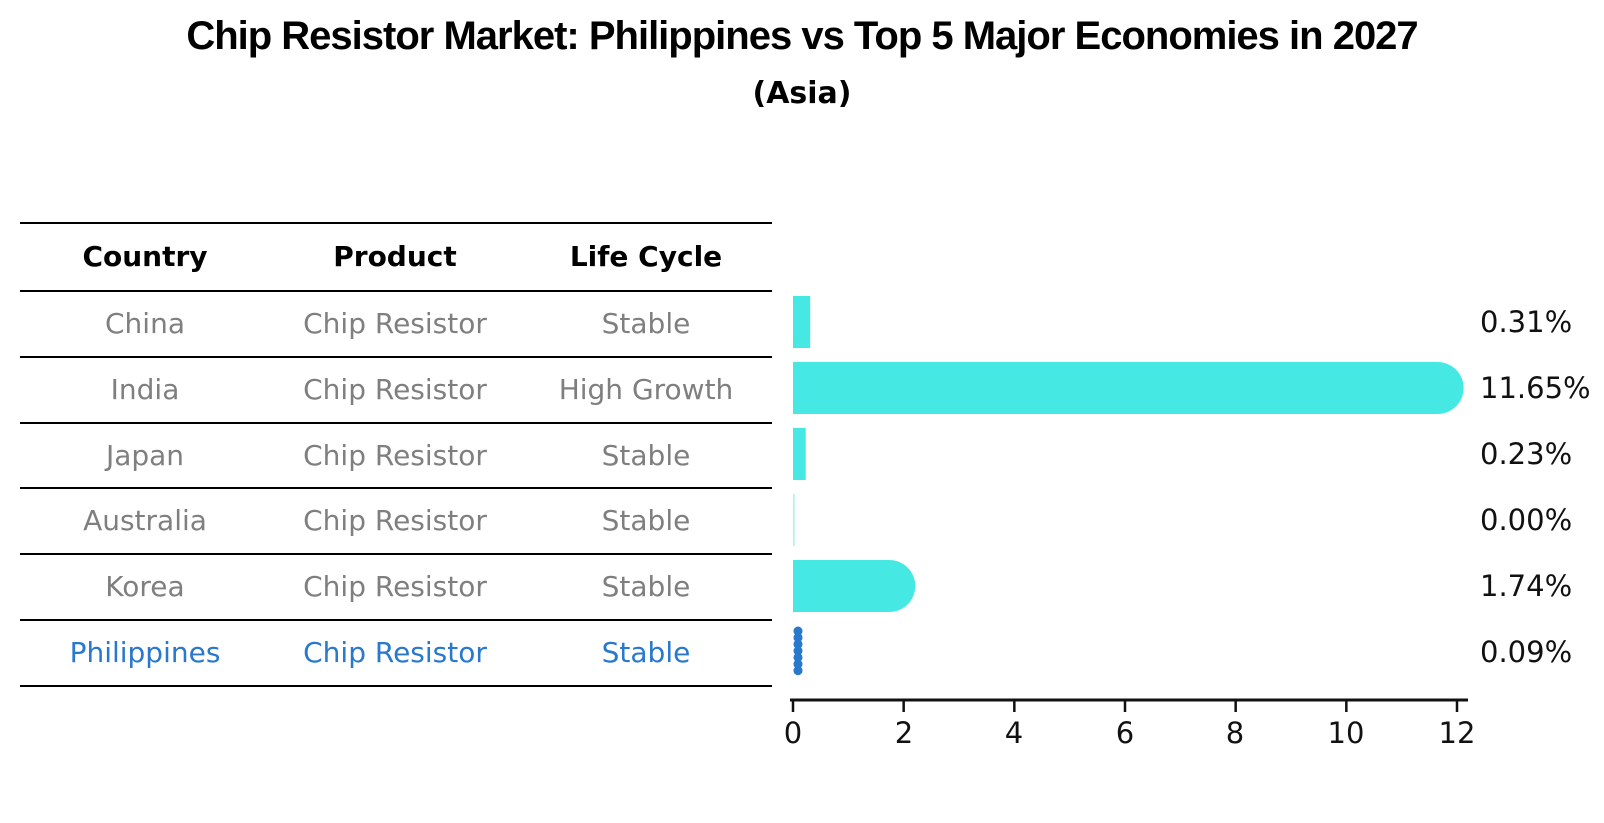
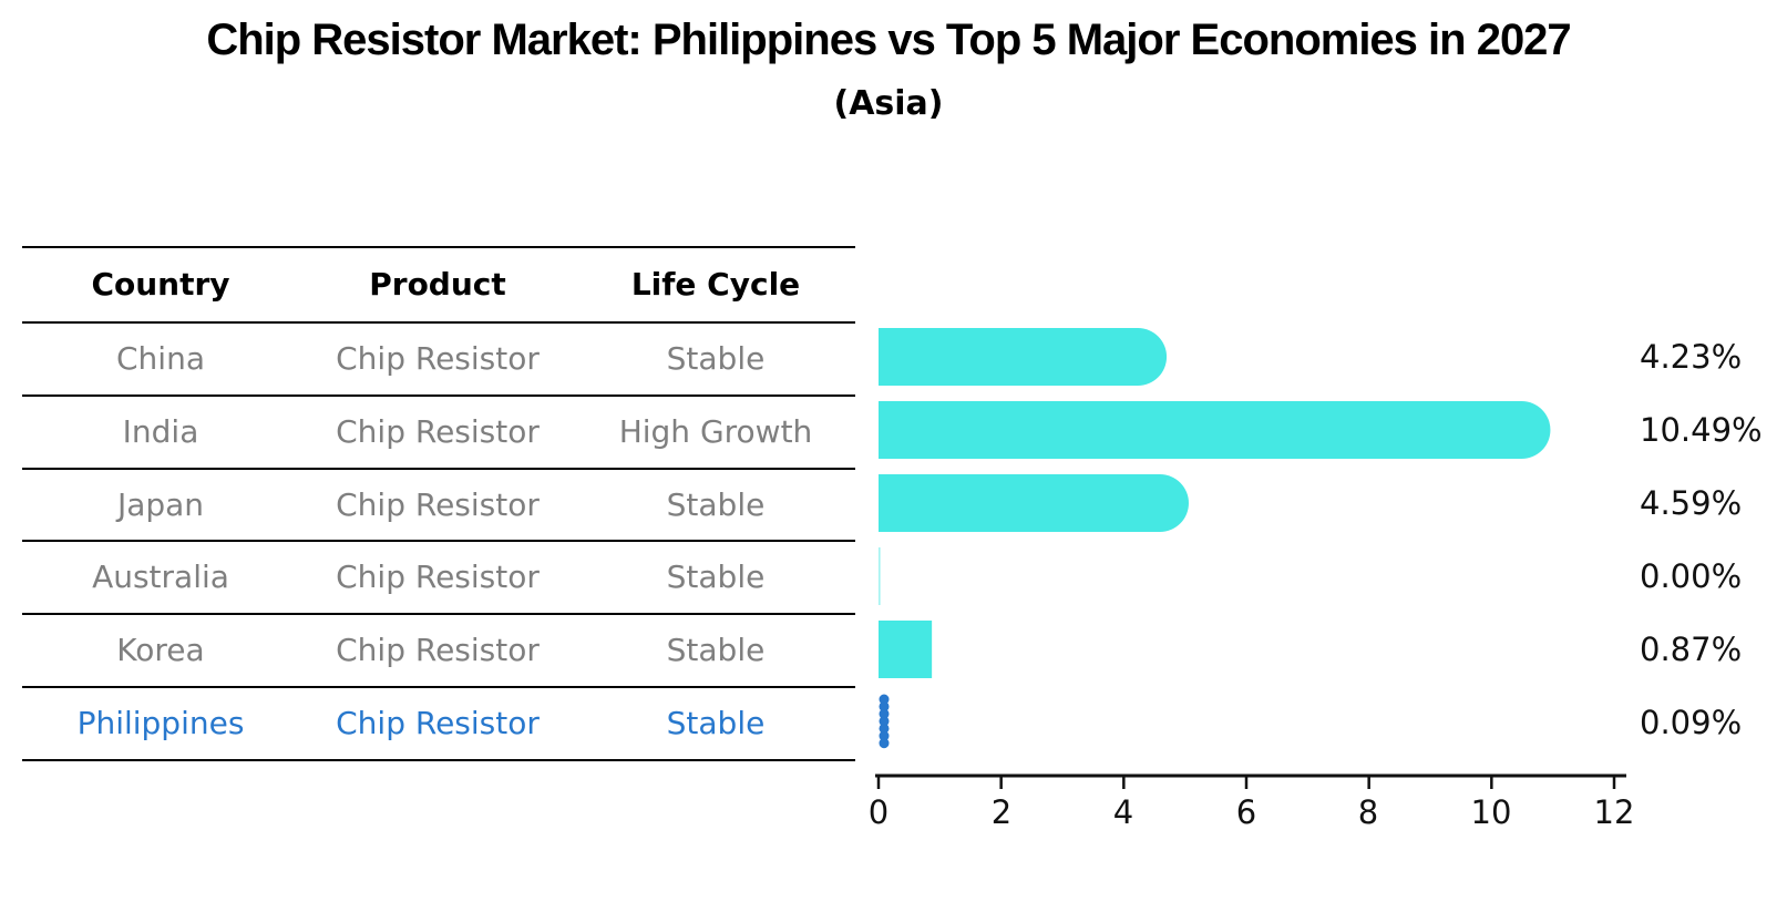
China: 0.31% -> 4.23%
India: 11.65% -> 10.49%
Japan: 0.23% -> 4.59%
Korea: 1.74% -> 0.87%
